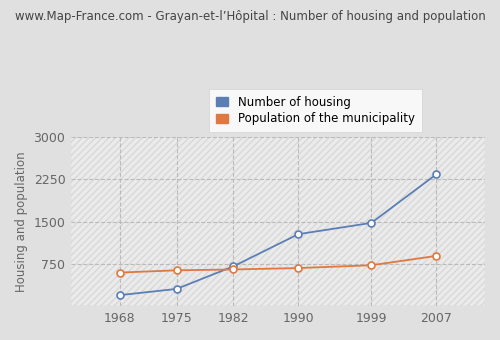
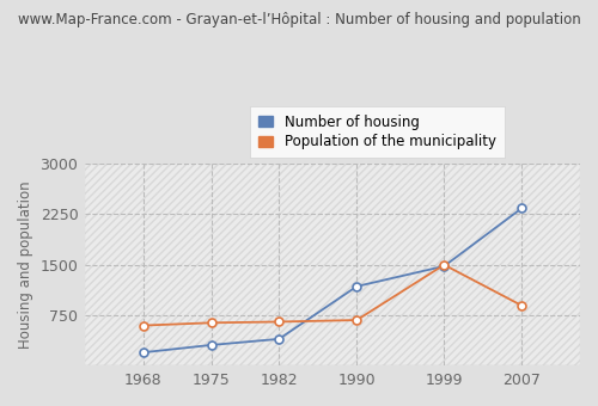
Number of housing/1982: 710 -> 400
Number of housing/1990: 1280 -> 1180
Population of the municipality/1999: 730 -> 1500
